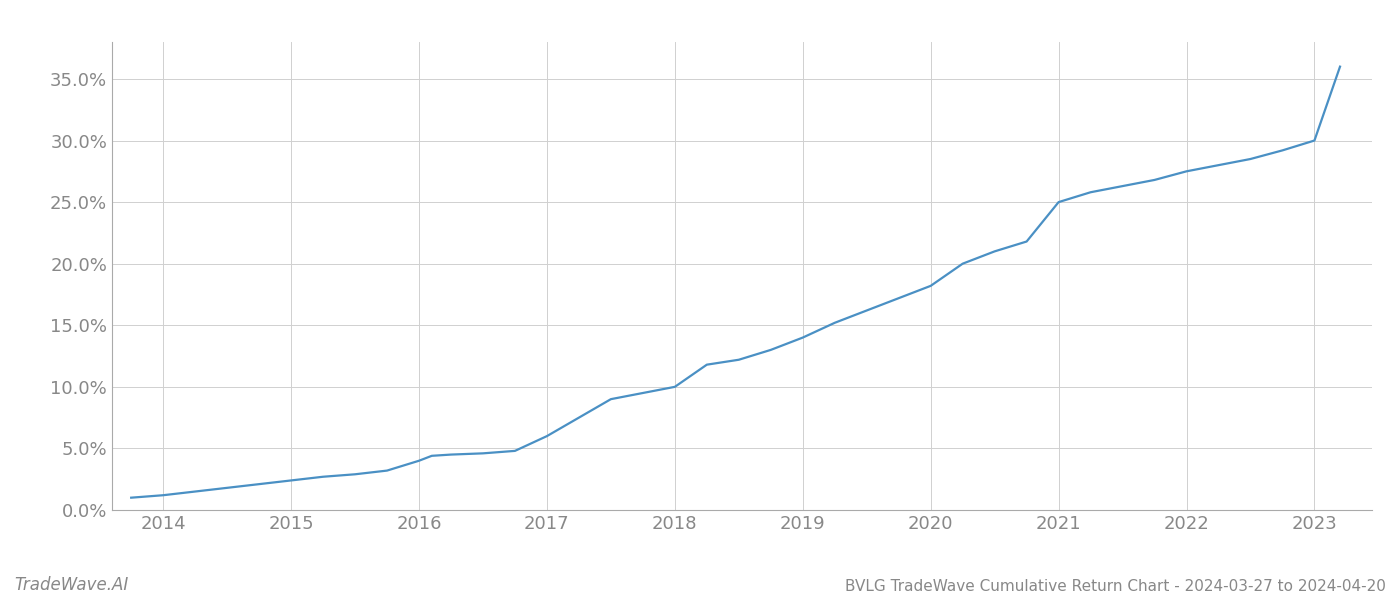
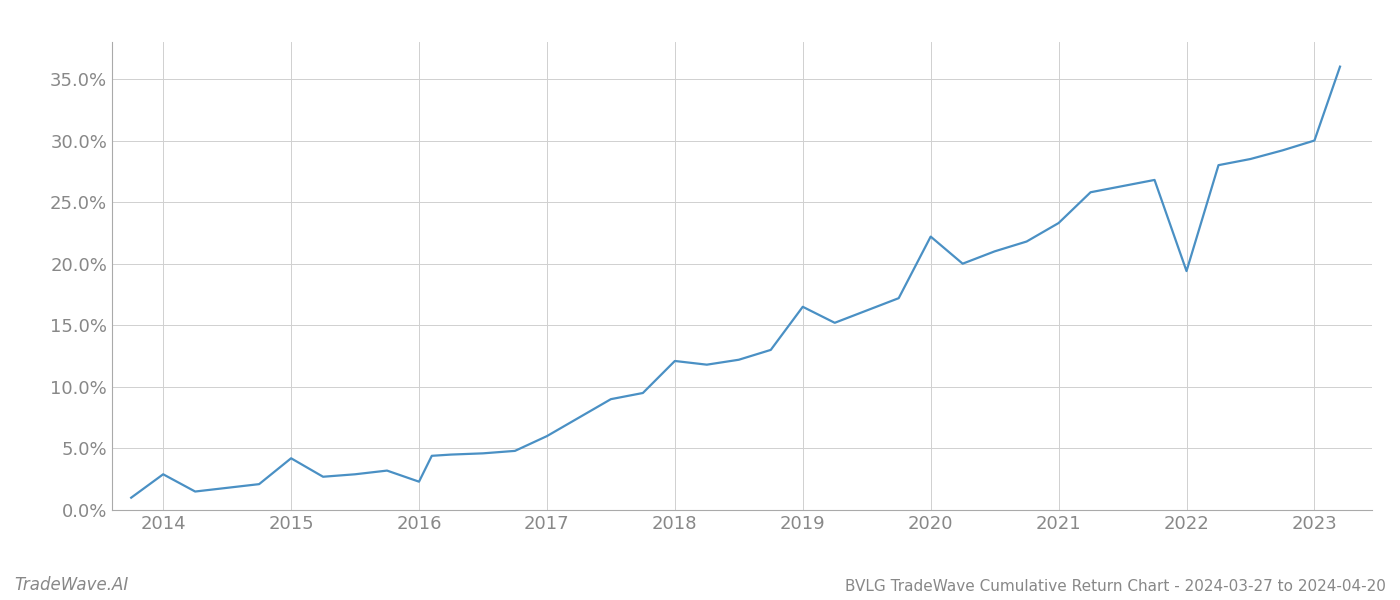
2014: 1.2% -> 2.9%
2015: 2.4% -> 4.2%
2016: 4.0% -> 2.3%
2018: 10.0% -> 12.1%
2019: 14.0% -> 16.5%
2020: 18.2% -> 22.2%
2021: 25.0% -> 23.3%
2022: 27.5% -> 19.4%
